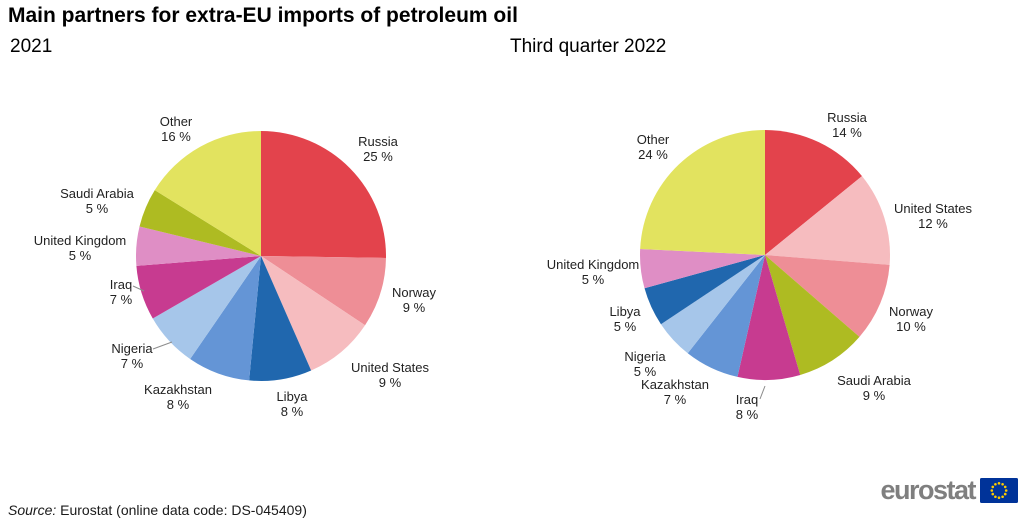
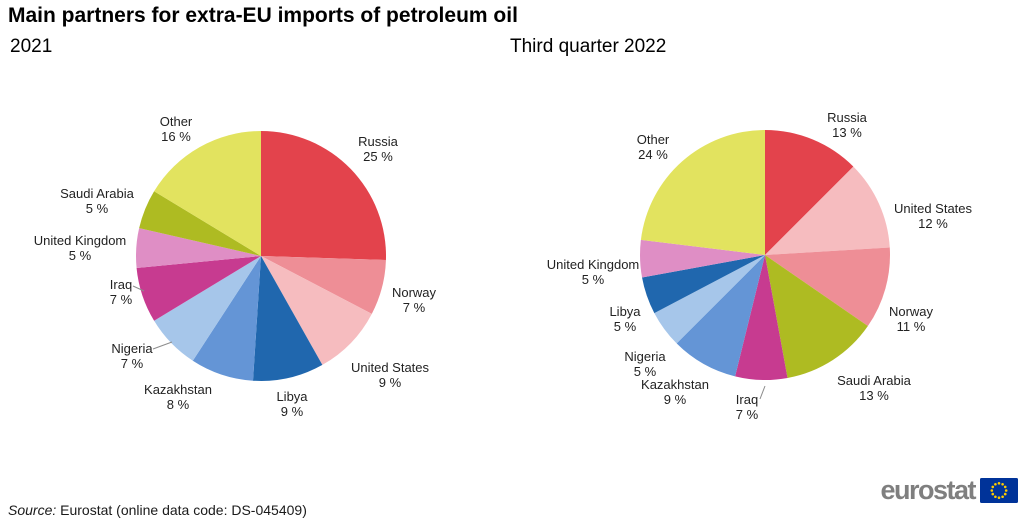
2021/Norway: 9 -> 7
2021/Libya: 8 -> 9
Third quarter 2022/Russia: 14 -> 13
Third quarter 2022/Norway: 10 -> 11
Third quarter 2022/Saudi Arabia: 9 -> 13
Third quarter 2022/Iraq: 8 -> 7
Third quarter 2022/Kazakhstan: 7 -> 9
